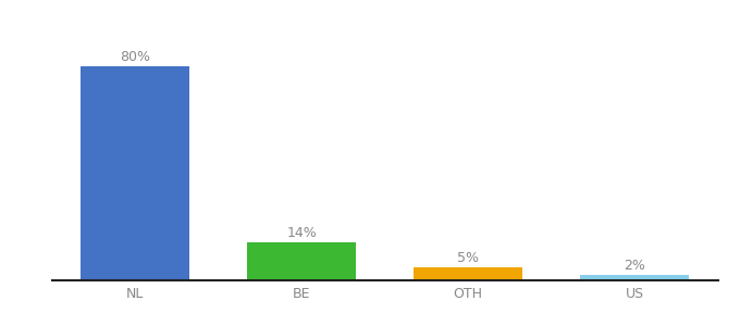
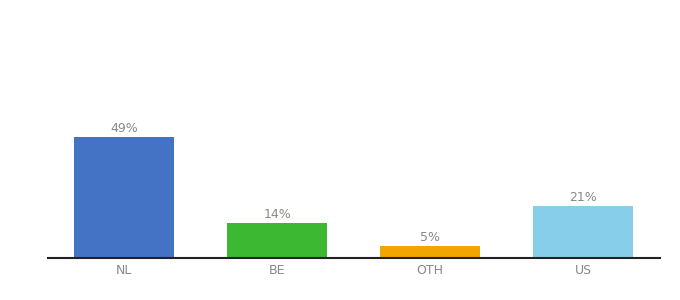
NL: 80% -> 49%
US: 2% -> 21%
